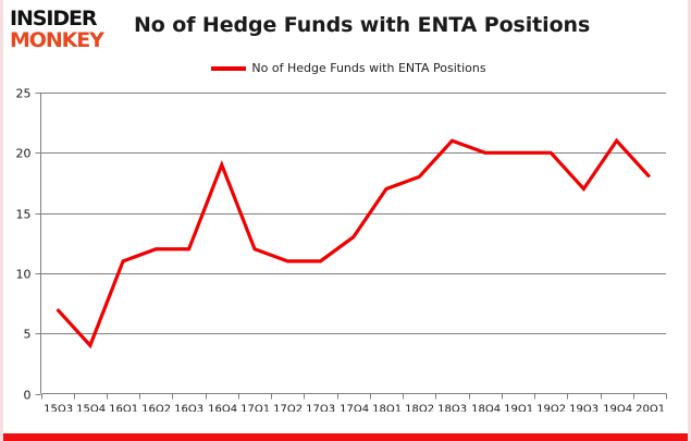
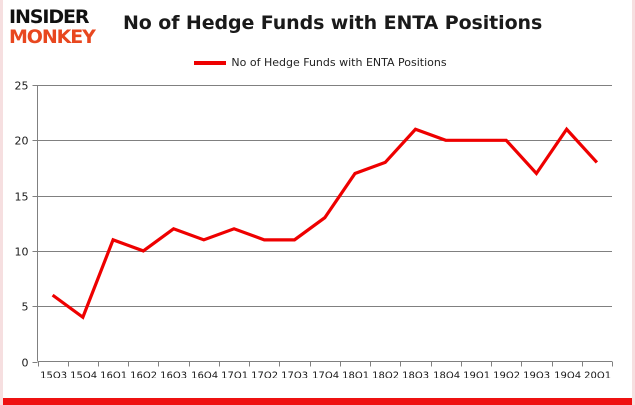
15Q3: 7 -> 6
16Q2: 12 -> 10
16Q4: 19 -> 11
